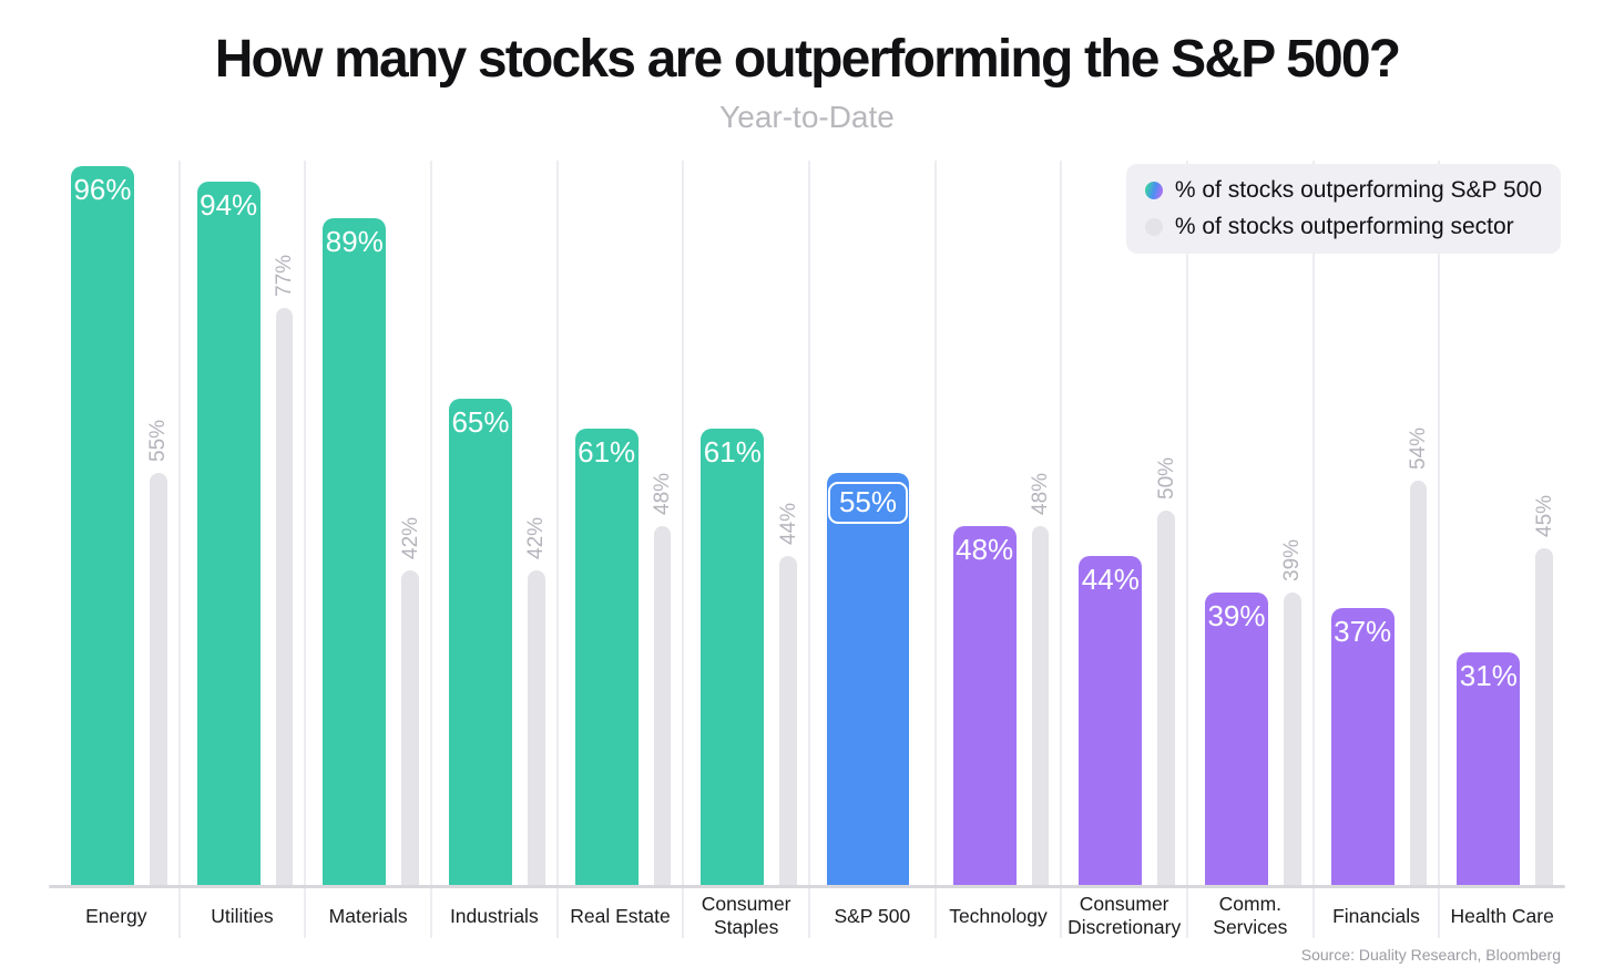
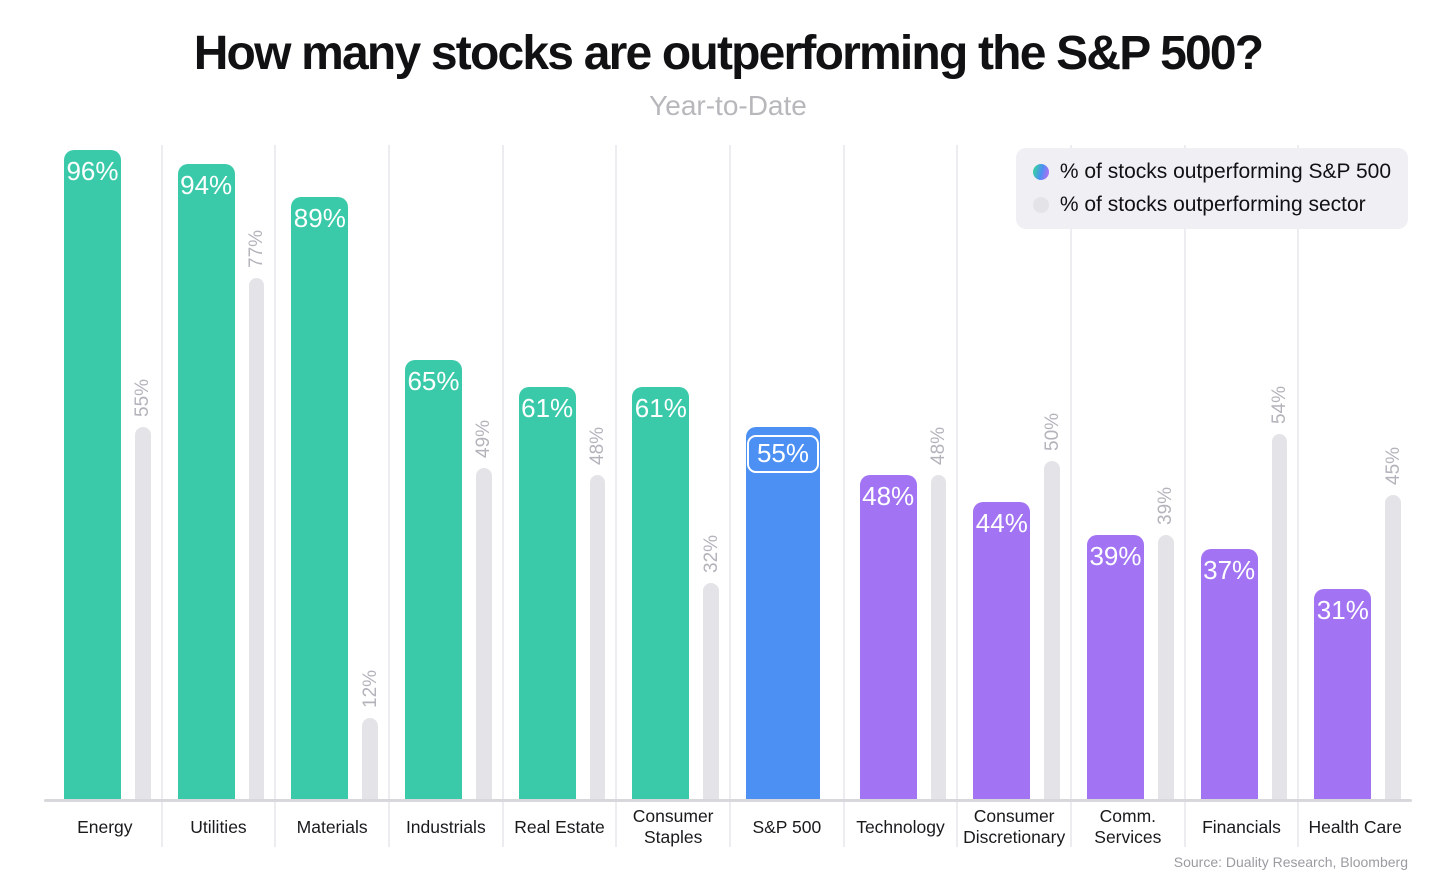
% of stocks outperforming sector/Materials: 42% -> 12%
% of stocks outperforming sector/Industrials: 42% -> 49%
% of stocks outperforming sector/Consumer Staples: 44% -> 32%
